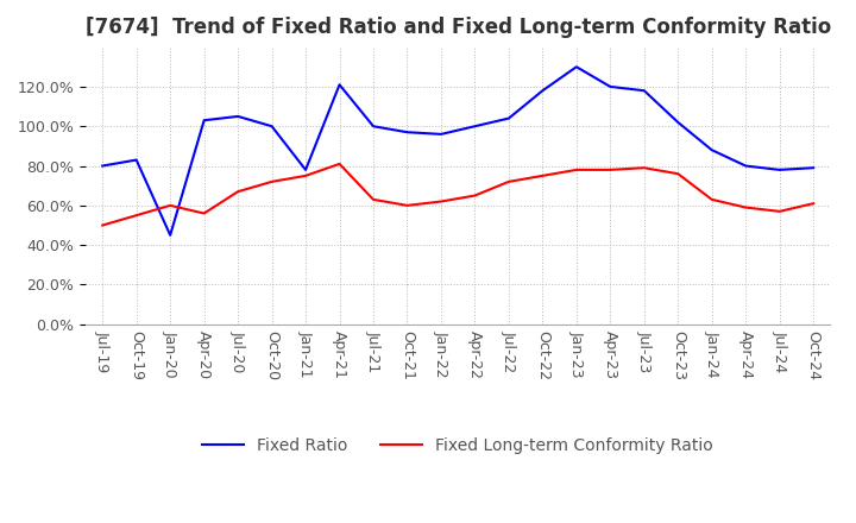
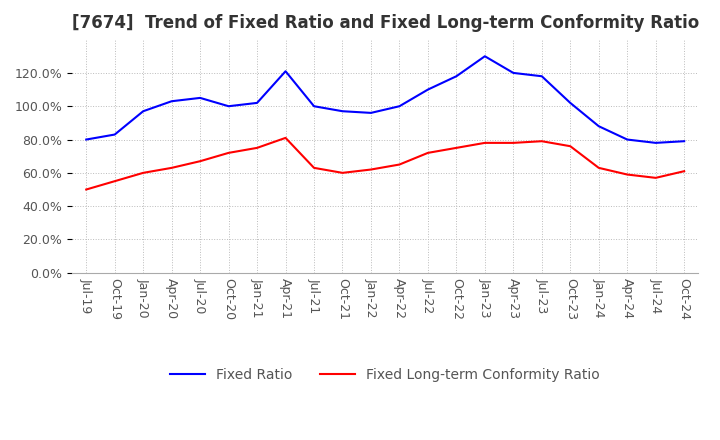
Fixed Ratio/Jan-20: 45% -> 97%
Fixed Long-term Conformity Ratio/Apr-20: 56% -> 63%
Fixed Ratio/Jan-21: 78% -> 102%
Fixed Ratio/Jul-22: 104% -> 110%
